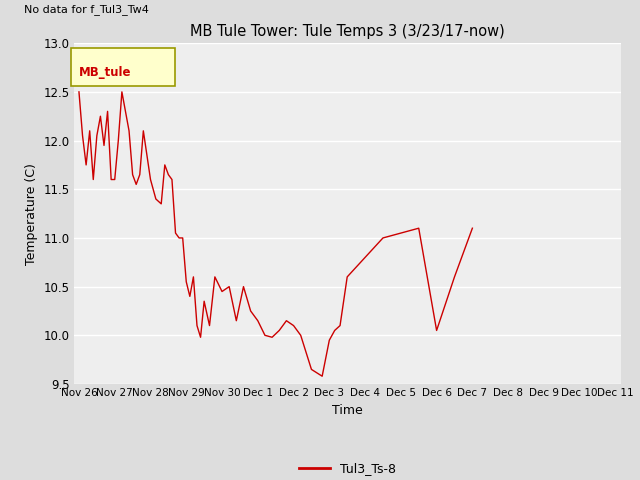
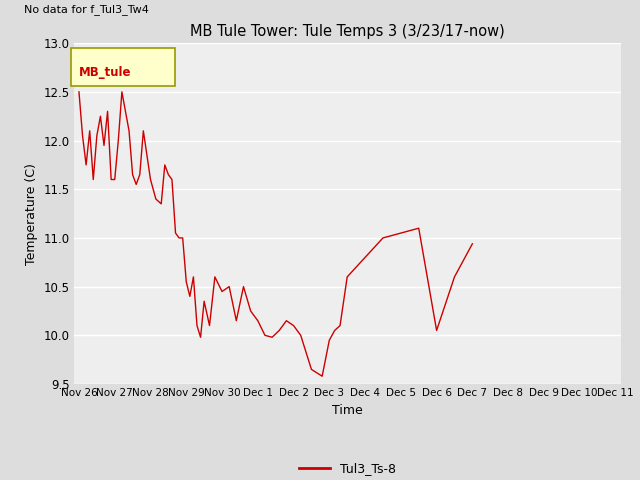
Dec 7: 11.10 -> 10.94
